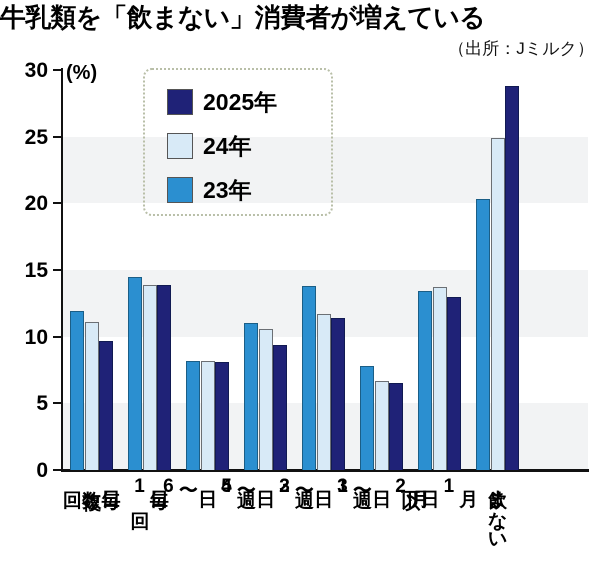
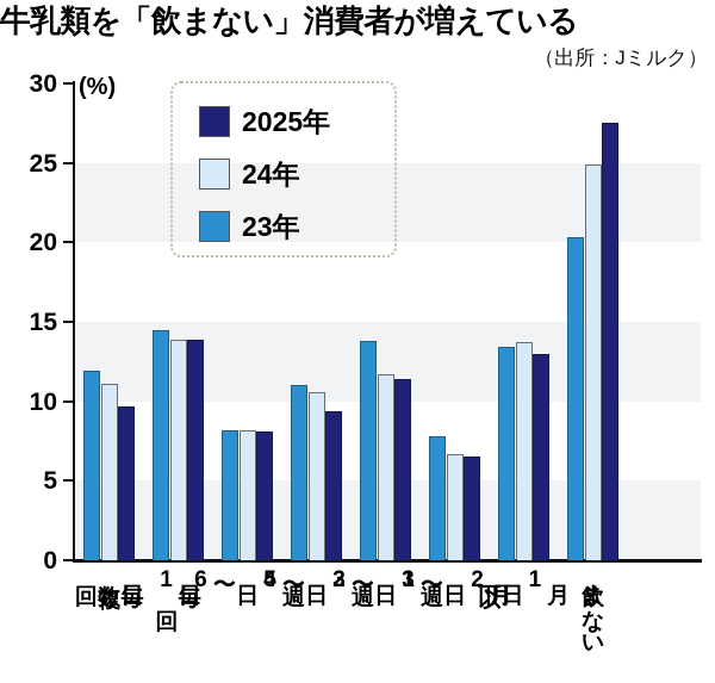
2025年/飲まない: 28.7 -> 27.4
